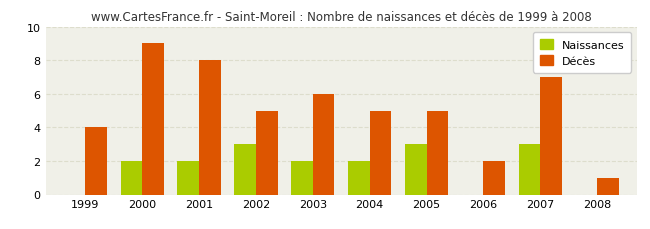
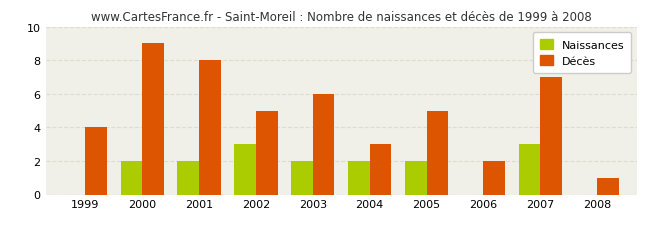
Décès/2004: 5 -> 3
Naissances/2005: 3 -> 2
